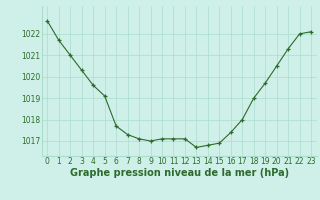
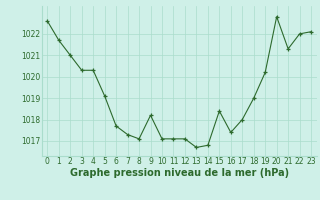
4: 1019.6 -> 1020.3
9: 1017.0 -> 1018.2
15: 1016.9 -> 1018.4
19: 1019.7 -> 1020.2
20: 1020.5 -> 1022.8
